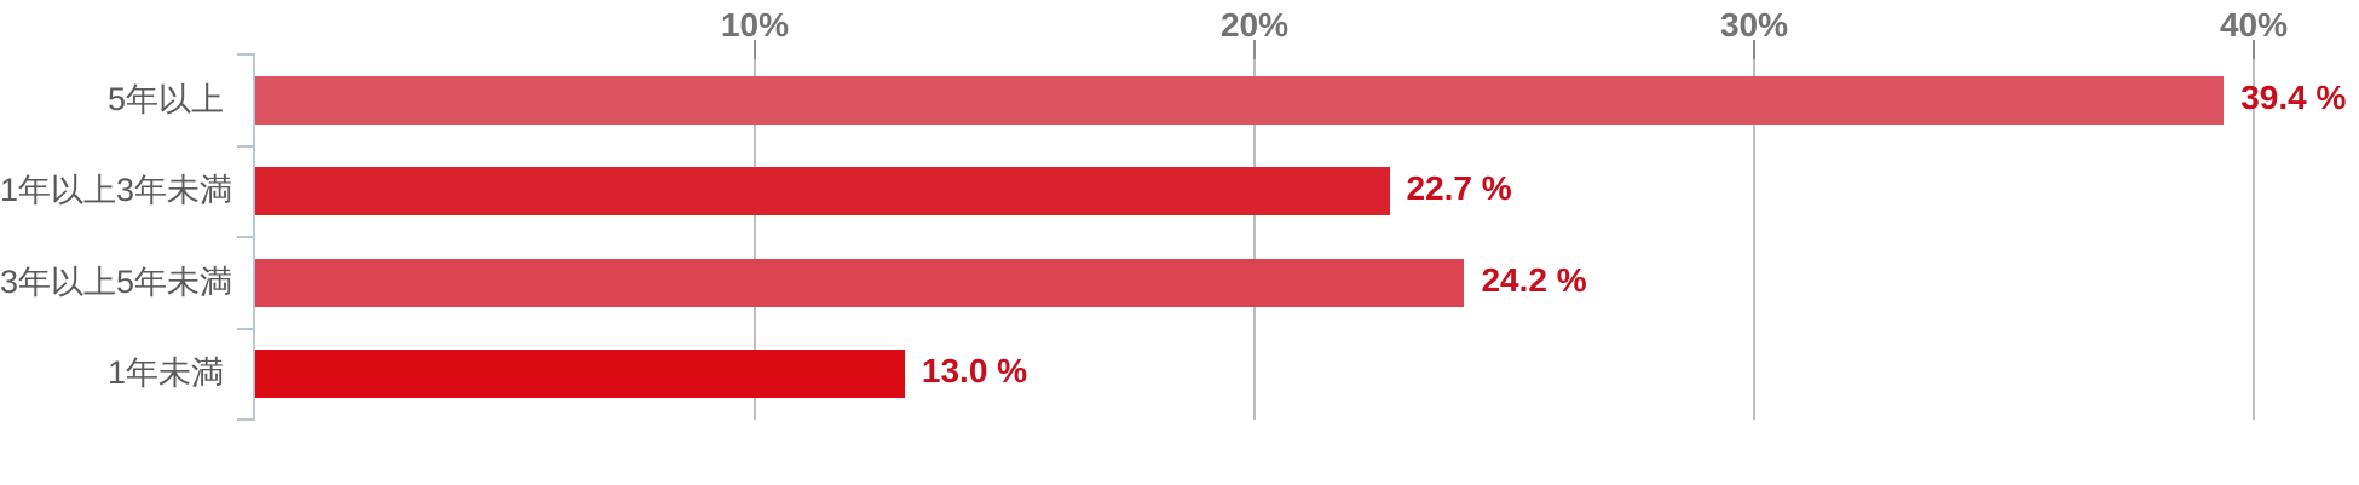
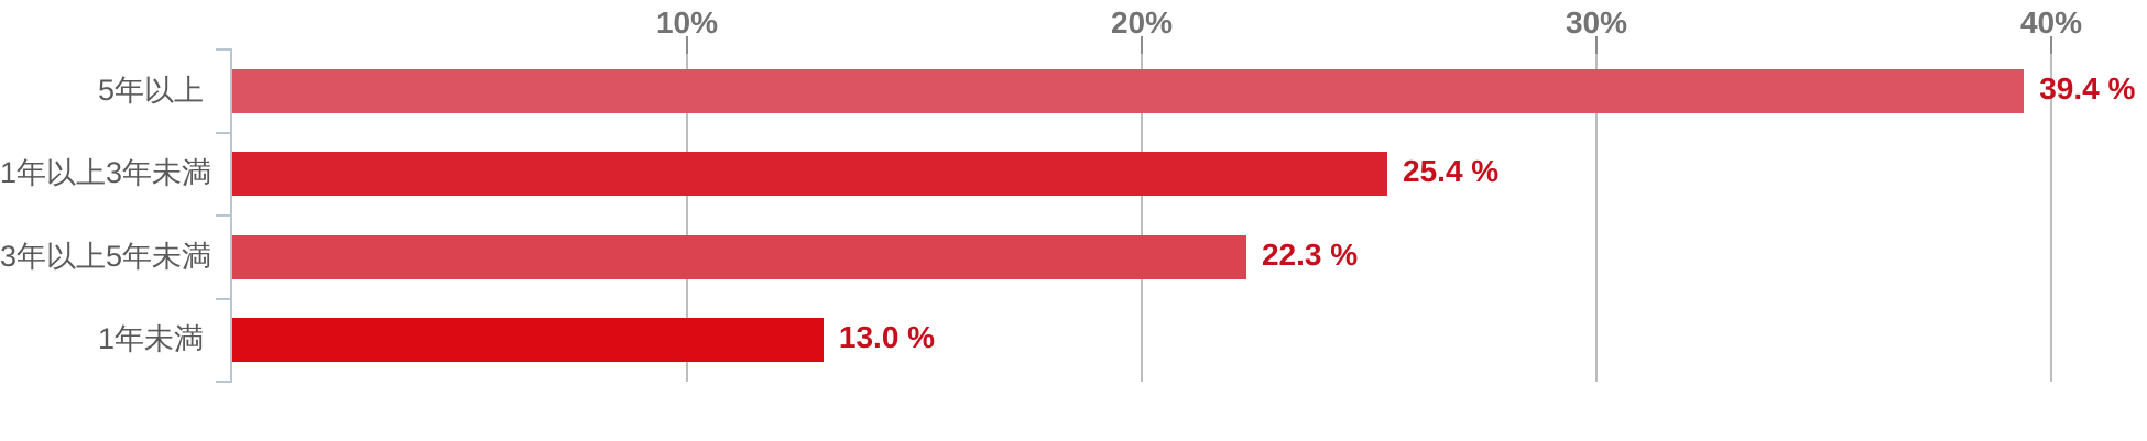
1年以上3年未満: 22.7 -> 25.4
3年以上5年未満: 24.2 -> 22.3
